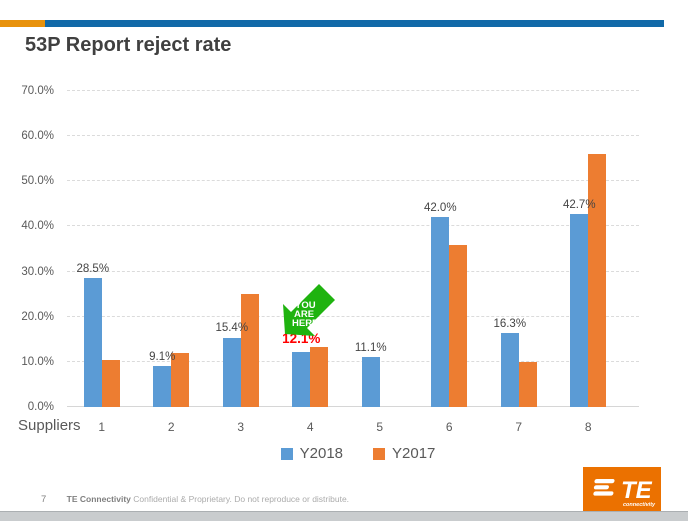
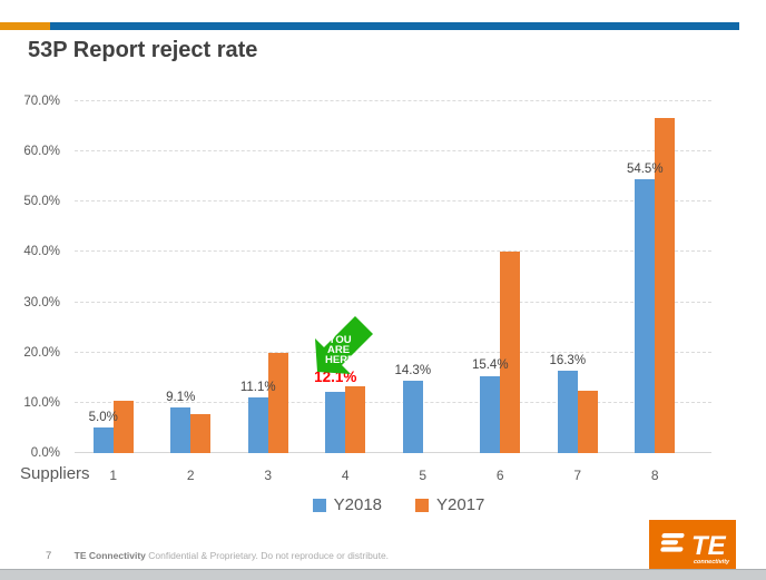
Y2018/1: 28.5% -> 5.0%
Y2017/2: 12% -> 8%
Y2018/3: 15.4% -> 11.1%
Y2017/3: 25% -> 20%
Y2018/5: 11.1% -> 14.3%
Y2018/6: 42.0% -> 15.4%
Y2017/6: 36% -> 40%
Y2017/7: 10% -> 12%
Y2018/8: 42.7% -> 54.5%
Y2017/8: 56% -> 67%
